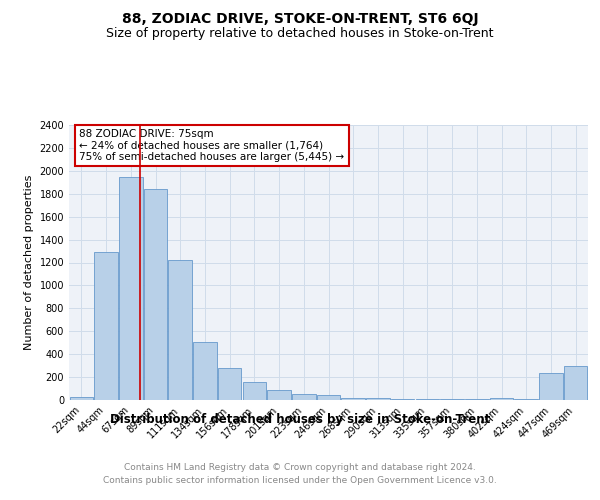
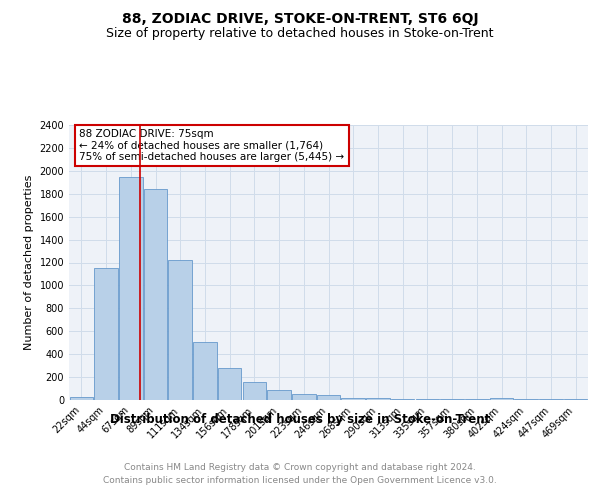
44sqm: 1290 -> 1150
447sqm: 240 -> 0
469sqm: 300 -> 0
